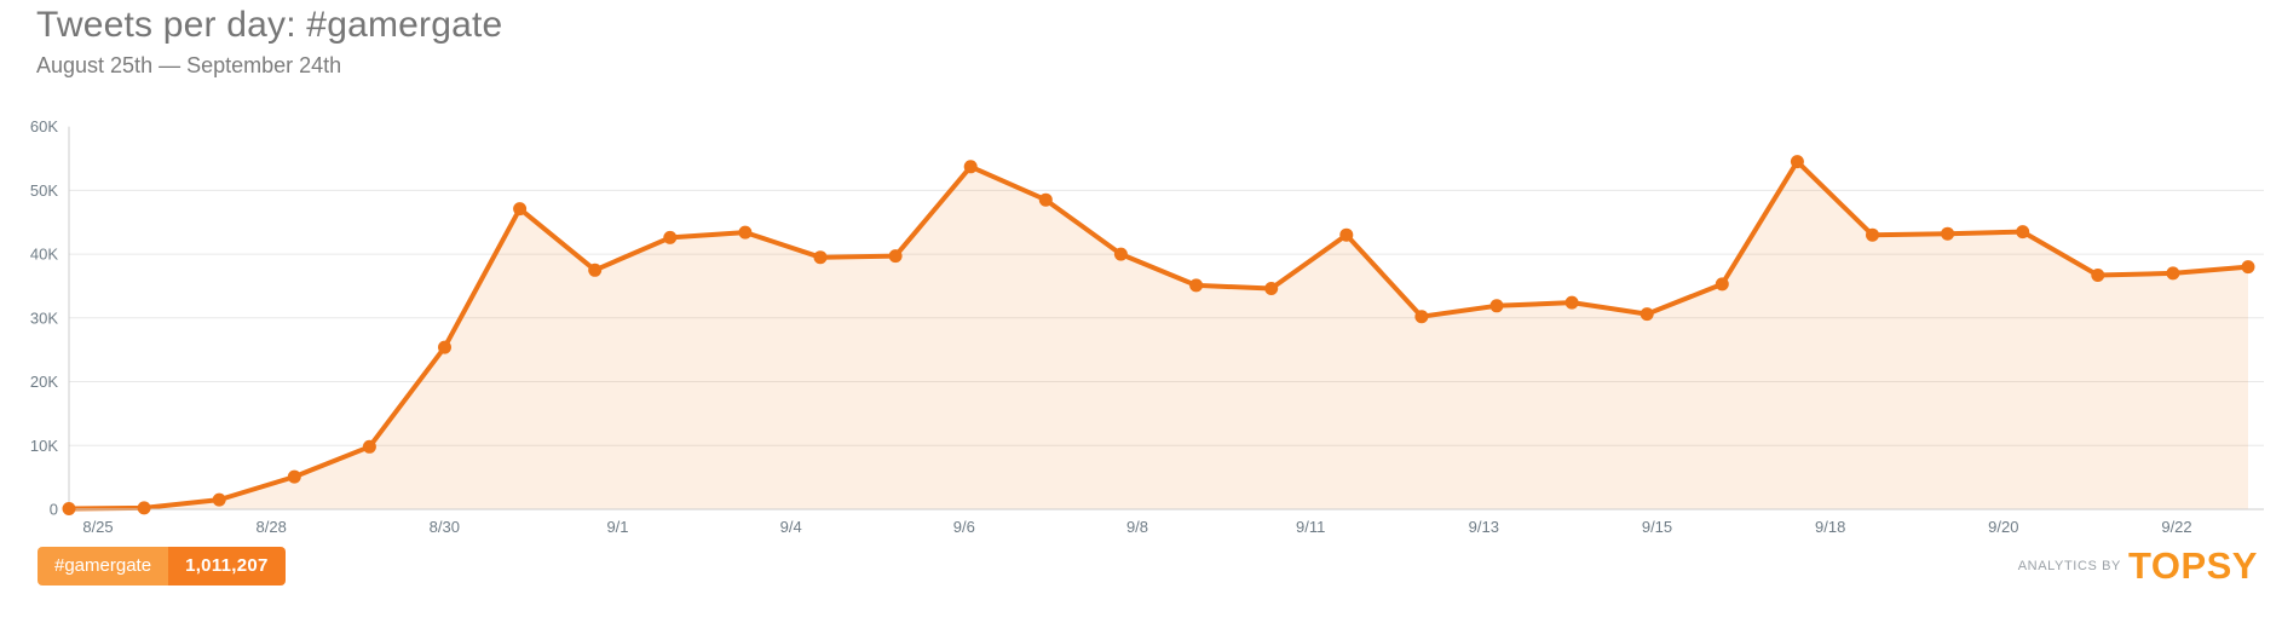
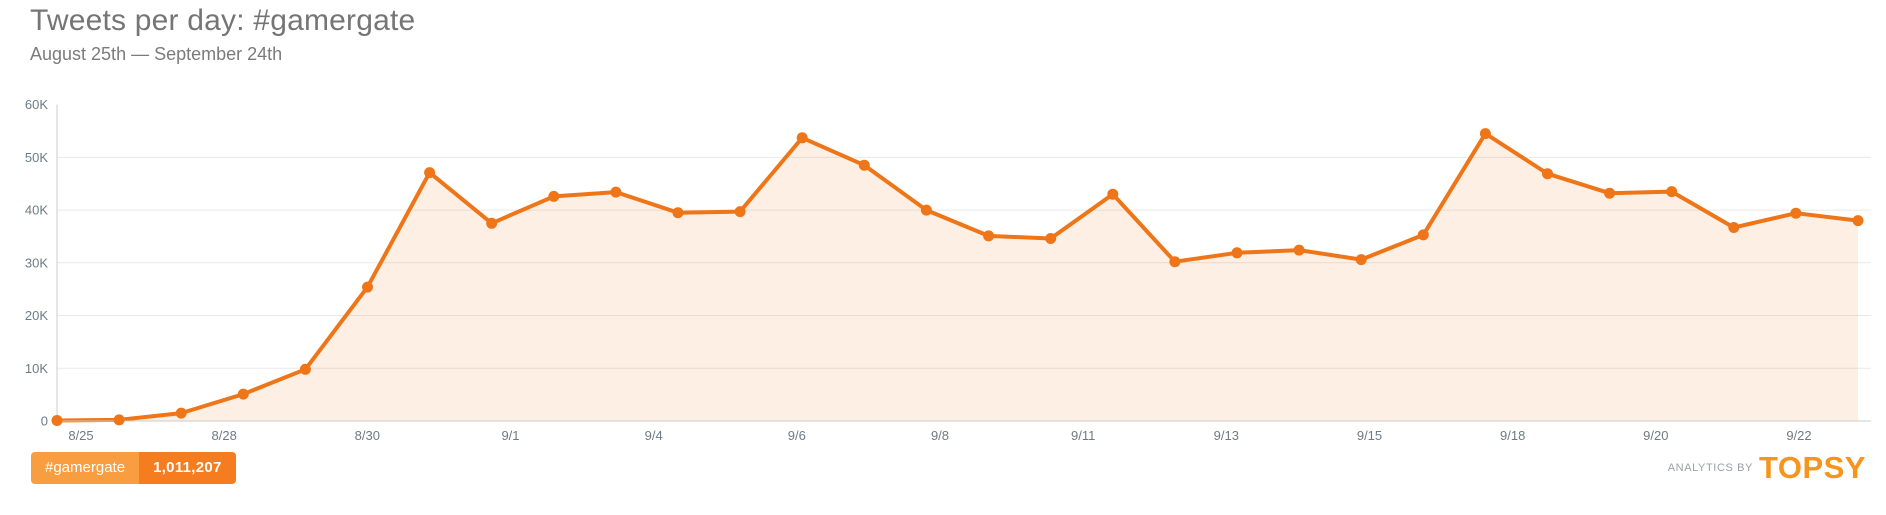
9/18: 43K -> 47K
9/22: 37K -> 39K
